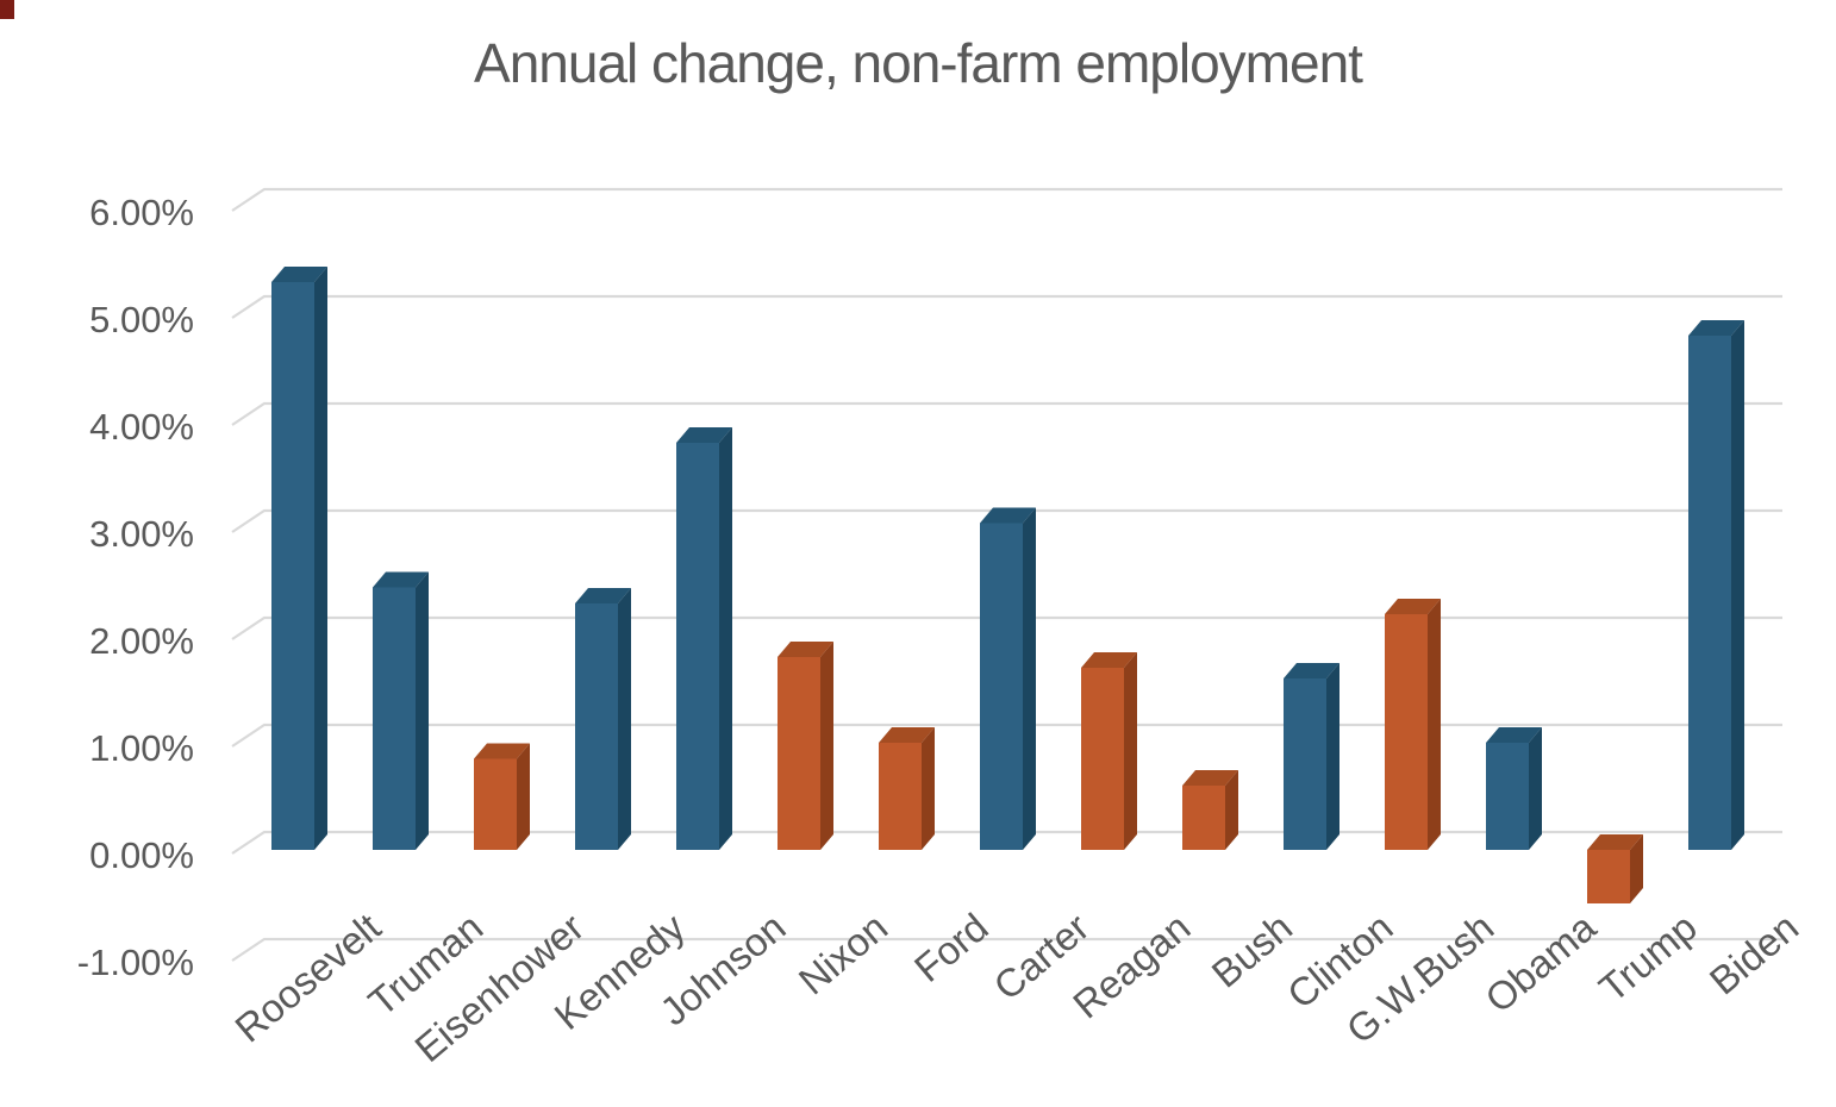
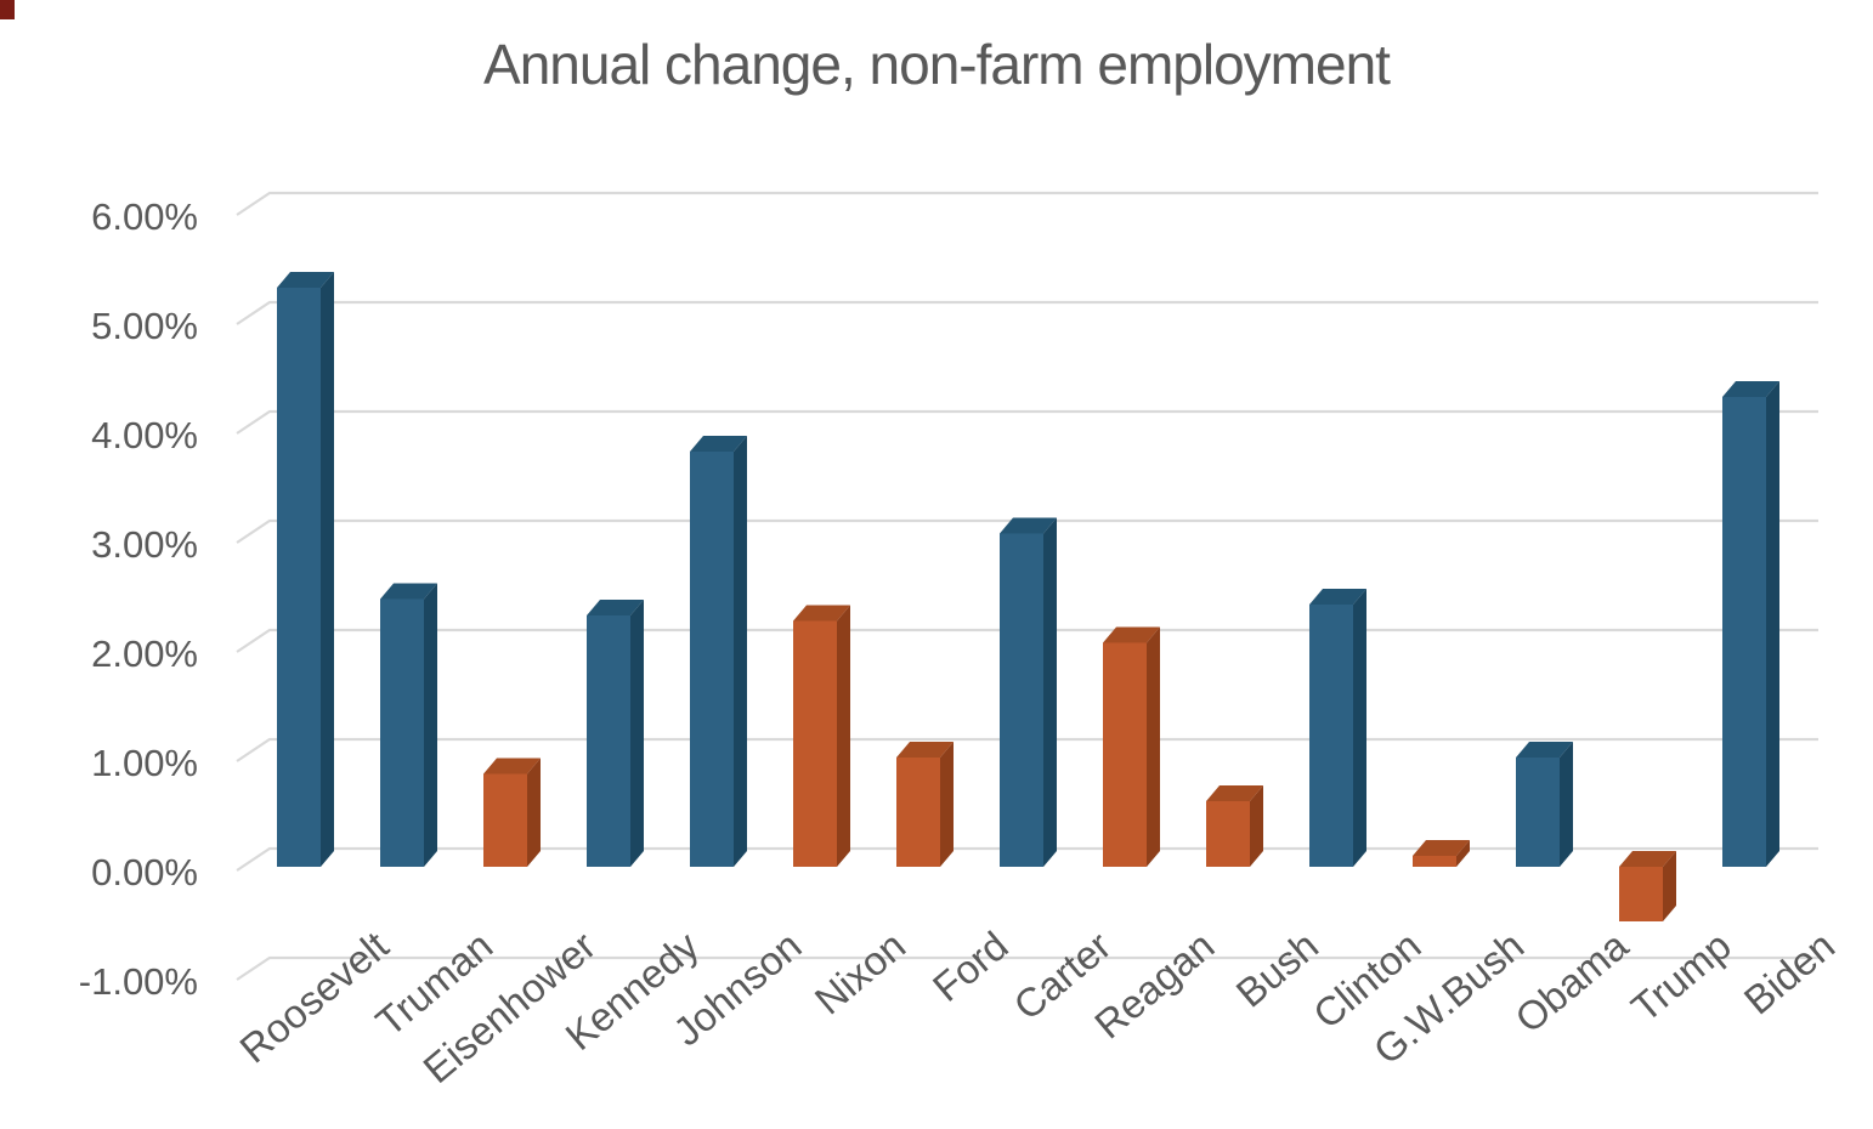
Nixon: 1.8% -> 2.2%
Reagan: 1.7% -> 2.0%
Clinton: 1.6% -> 2.4%
G.W.Bush: 2.2% -> 0.1%
Biden: 4.8% -> 4.3%
